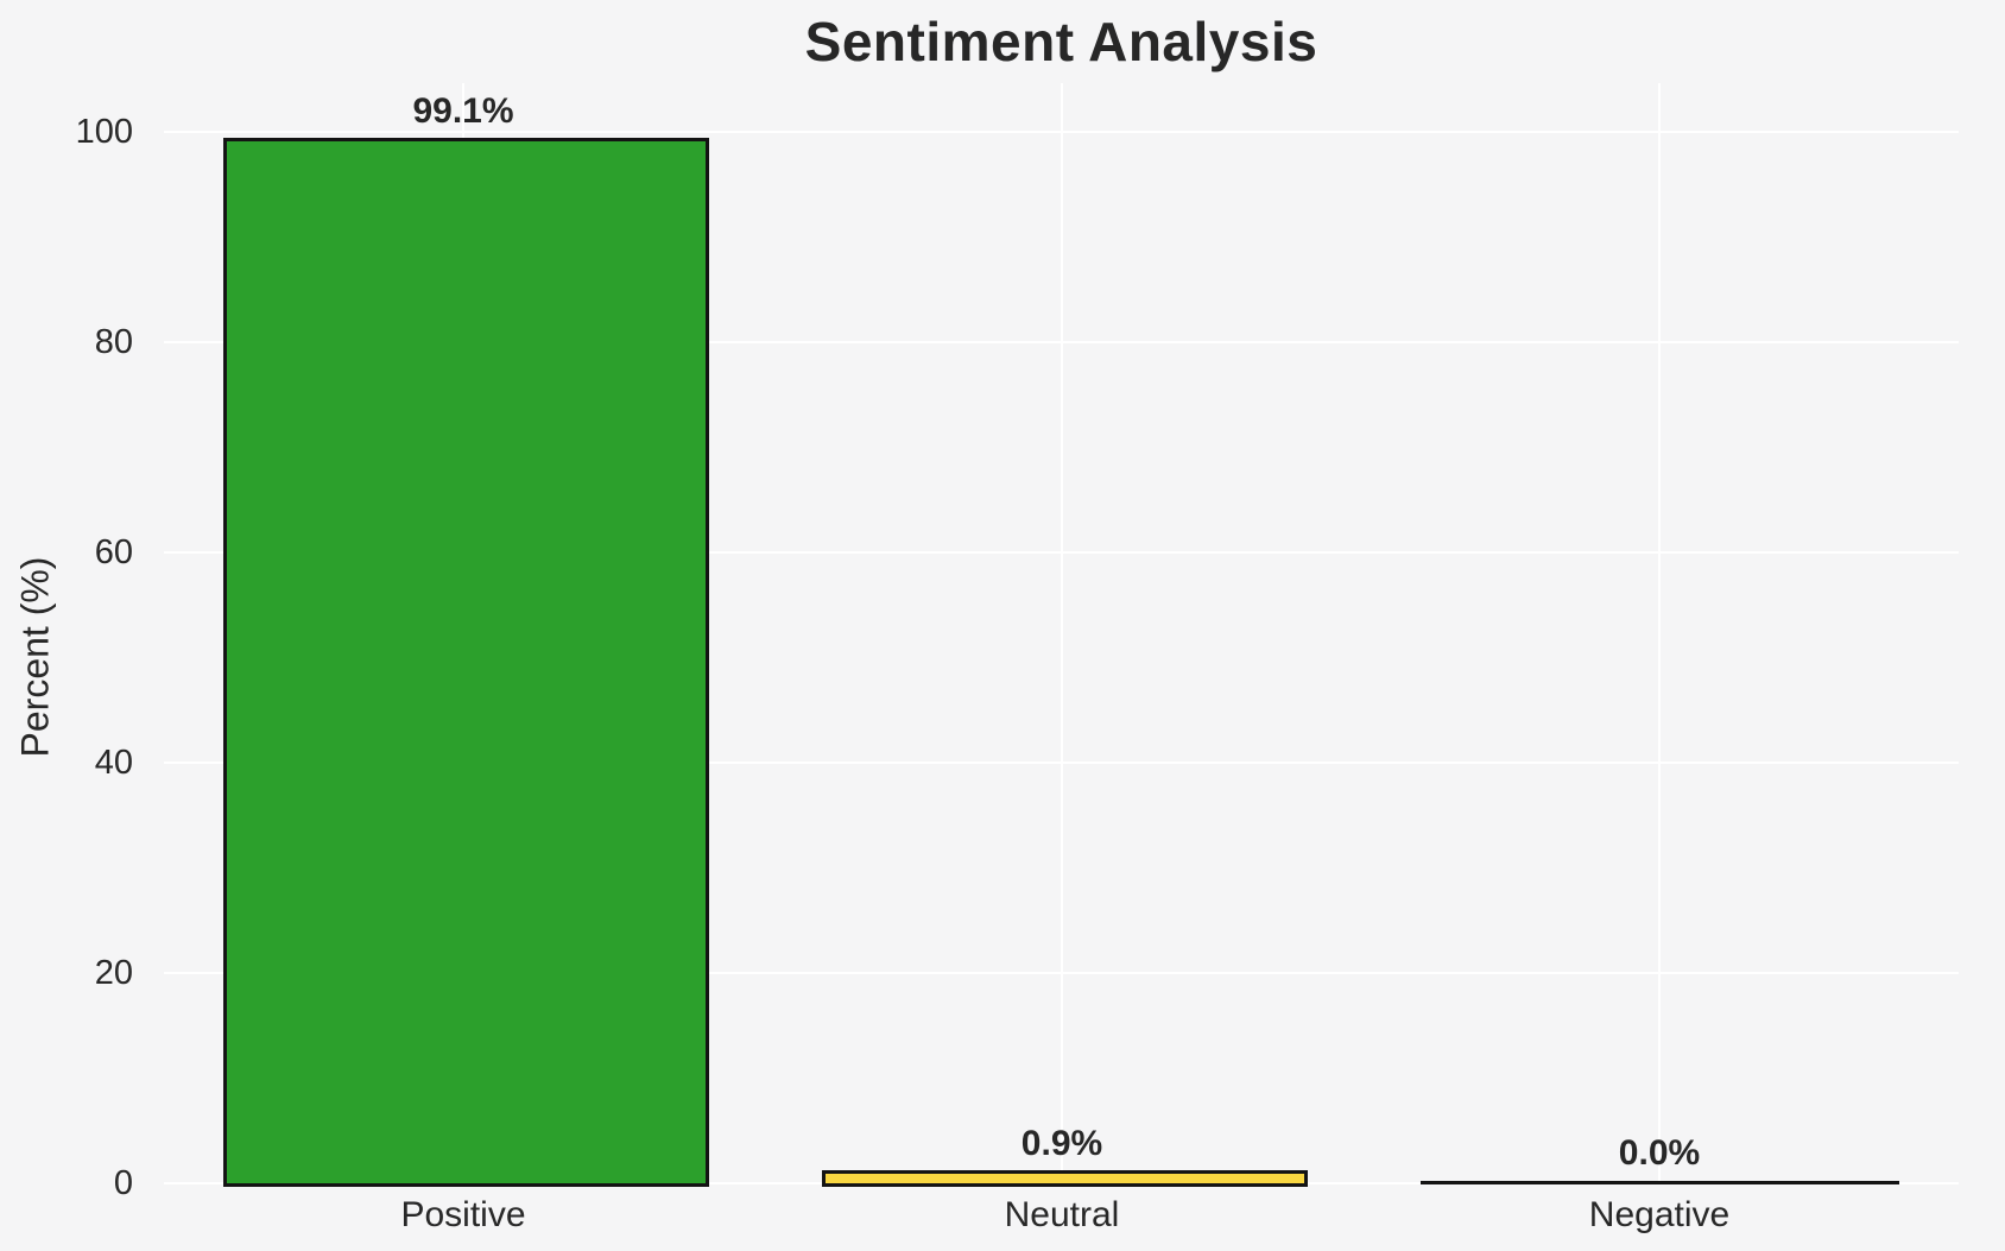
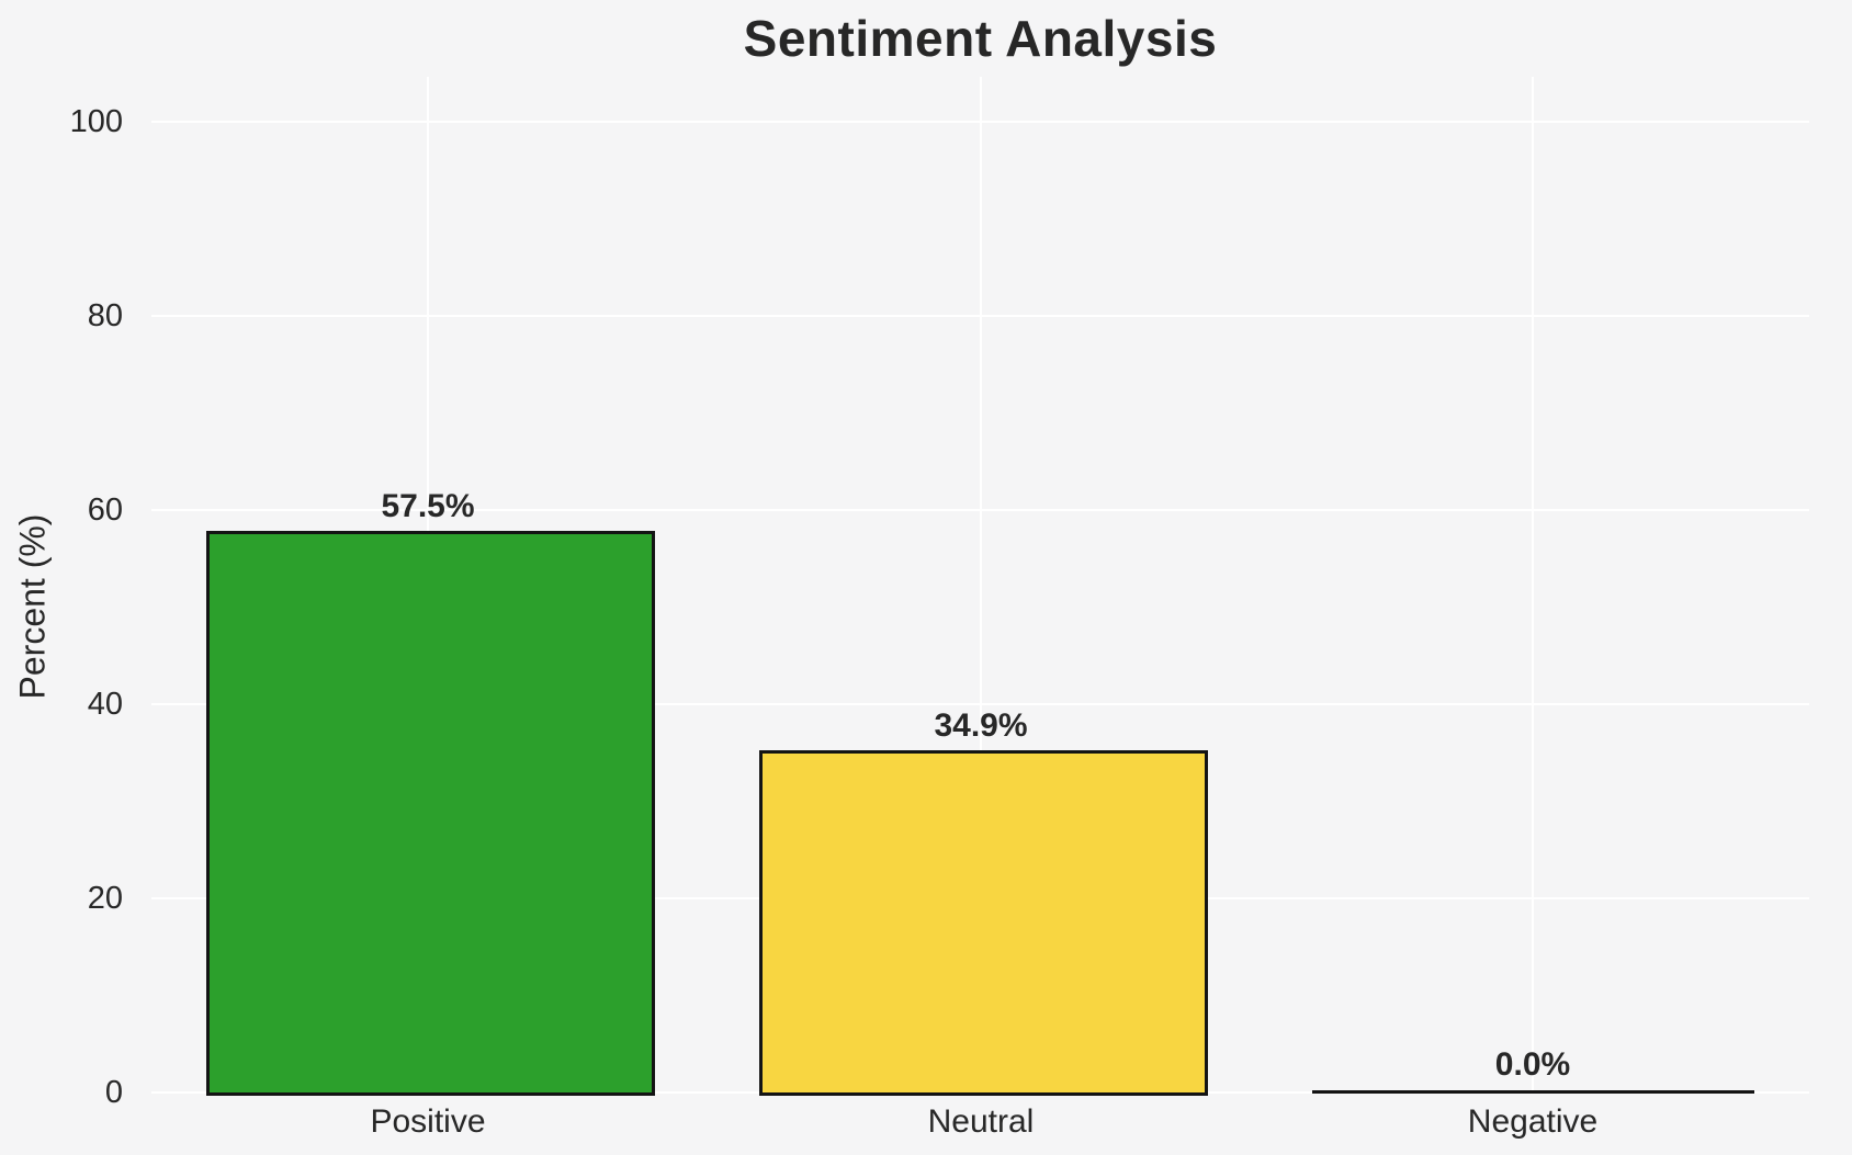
Positive: 99.1% -> 57.5%
Neutral: 0.9% -> 34.9%
